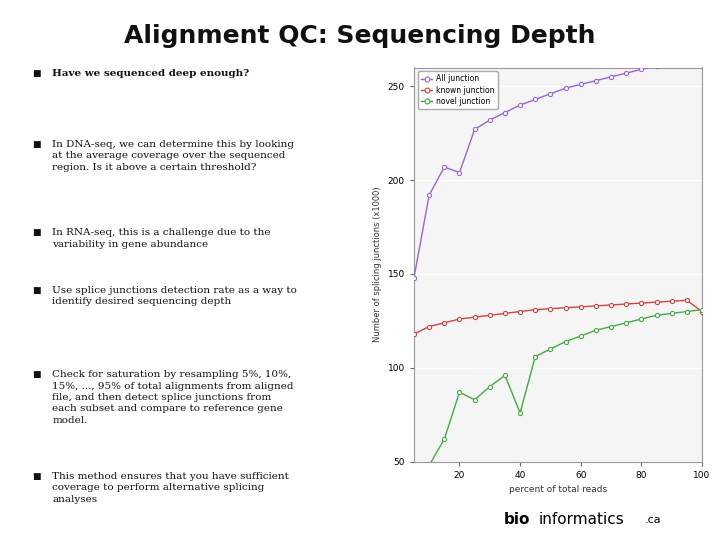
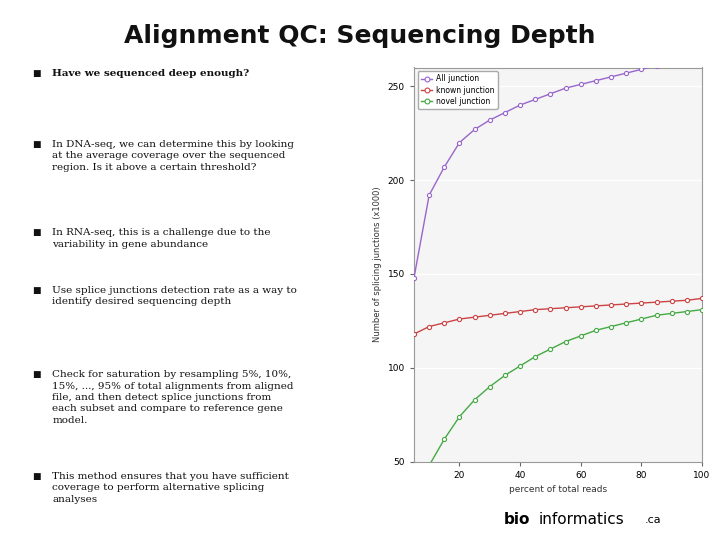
All junction/20: 204 -> 220
novel junction/20: 87 -> 74
novel junction/40: 76 -> 101
known junction/100: 130 -> 137
